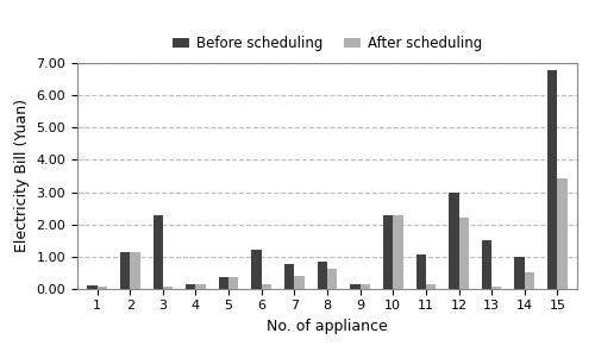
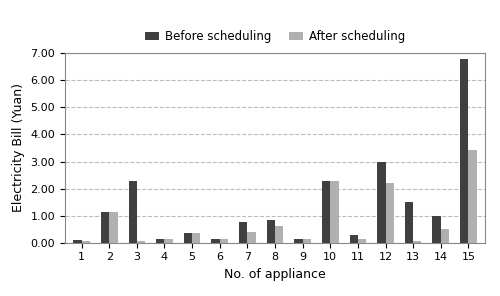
Before scheduling/6: 1.20 -> 0.15
Before scheduling/11: 1.05 -> 0.28
